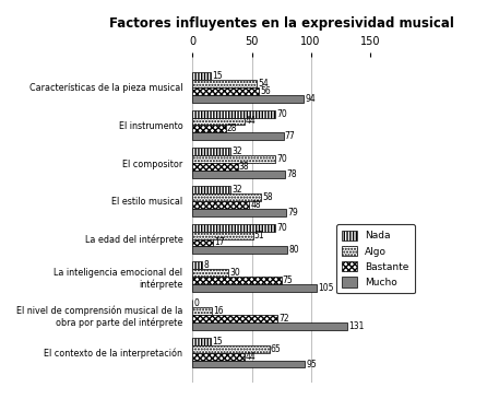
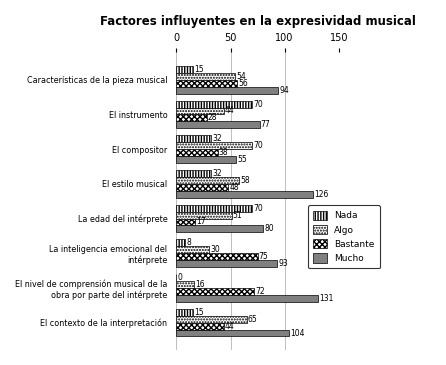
Mucho/El compositor: 78 -> 55
Mucho/El estilo musical: 79 -> 126
Mucho/La inteligencia emocional del intérprete: 105 -> 93
Mucho/El contexto de la interpretación: 95 -> 104
